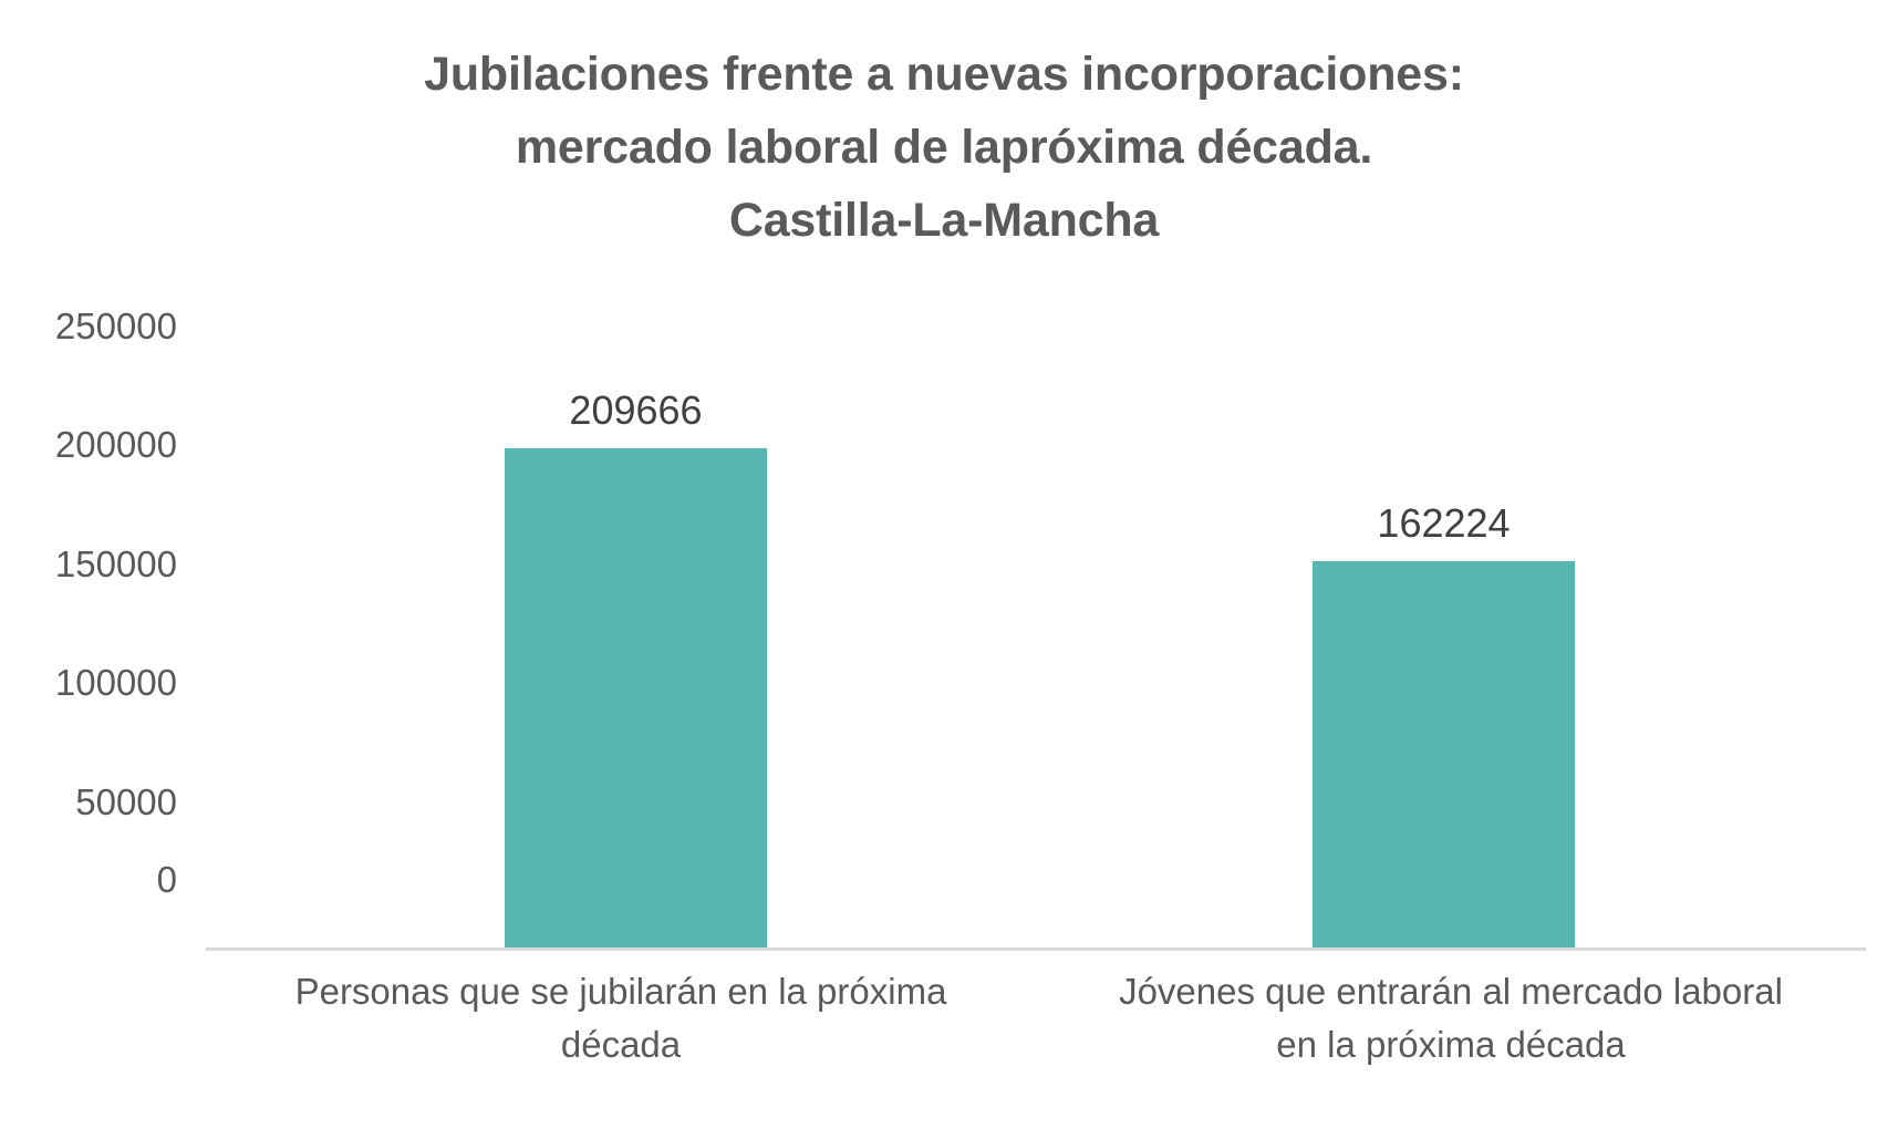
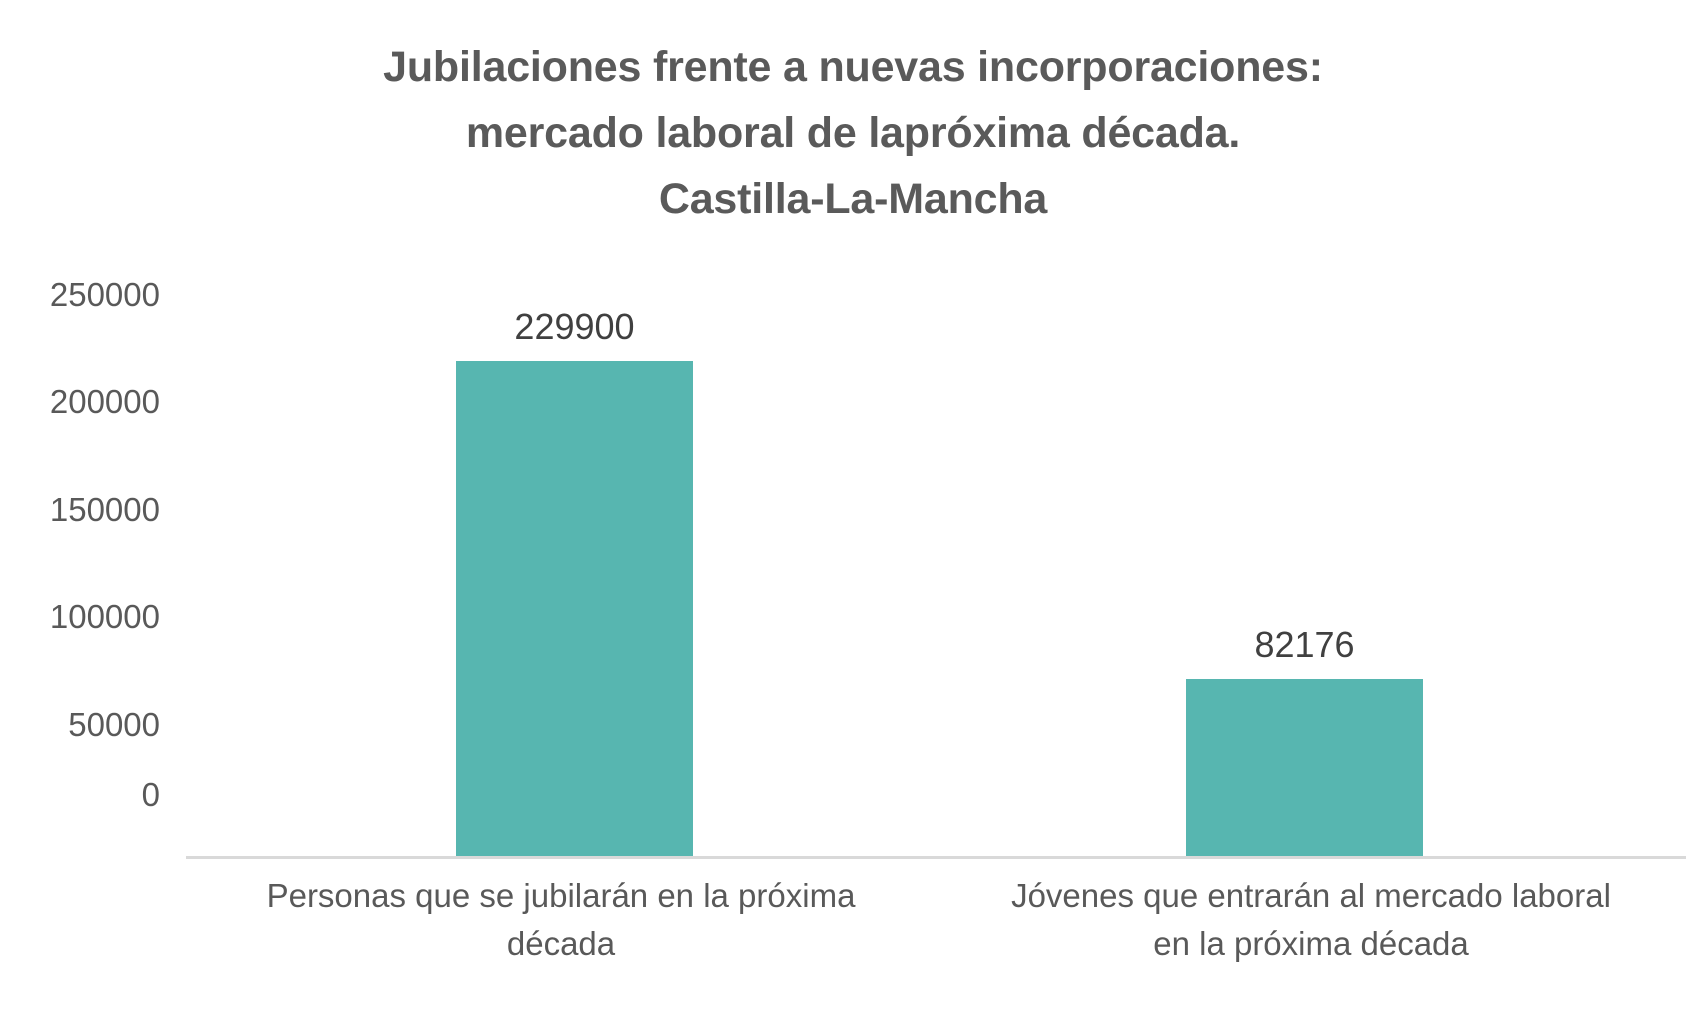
Personas que se jubilarán en la próxima década: 209666 -> 229900
Jóvenes que entrarán al mercado laboral en la próxima década: 162224 -> 82176
